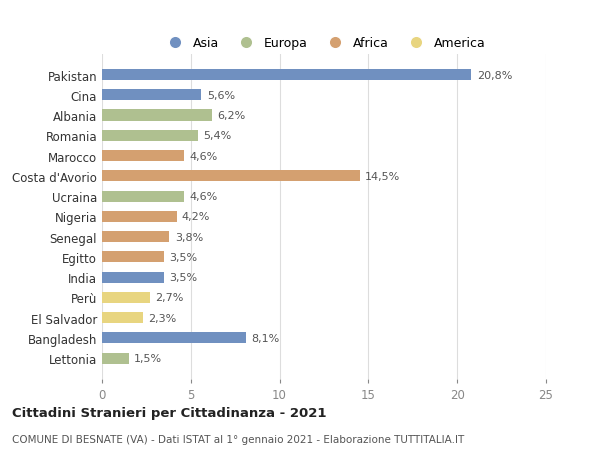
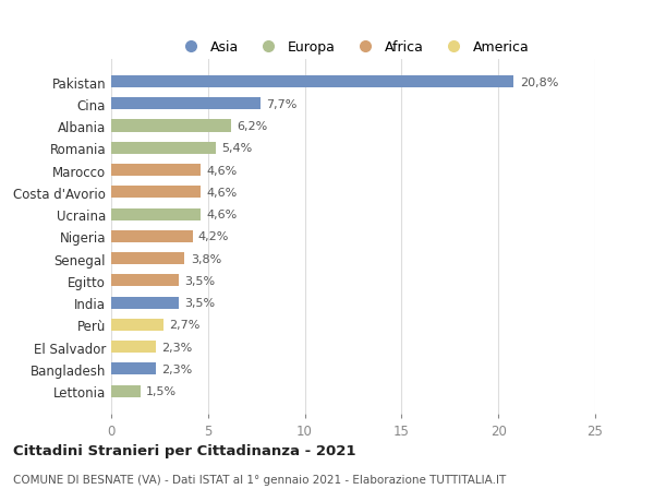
Cina: 5,6% -> 7,7%
Costa d'Avorio: 14,5% -> 4,6%
Bangladesh: 8,1% -> 2,3%
